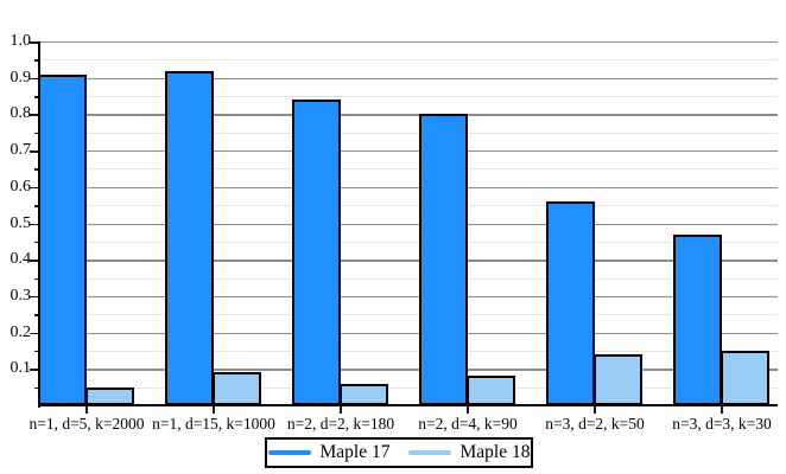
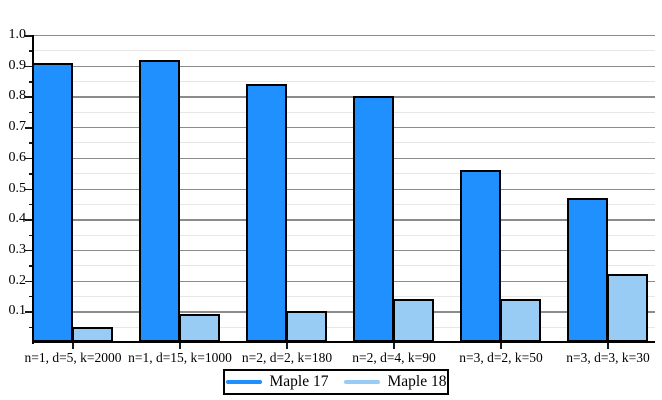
Maple 18/n=2, d=2, k=180: 0.06 -> 0.10
Maple 18/n=2, d=4, k=90: 0.08 -> 0.14
Maple 18/n=3, d=3, k=30: 0.15 -> 0.22
